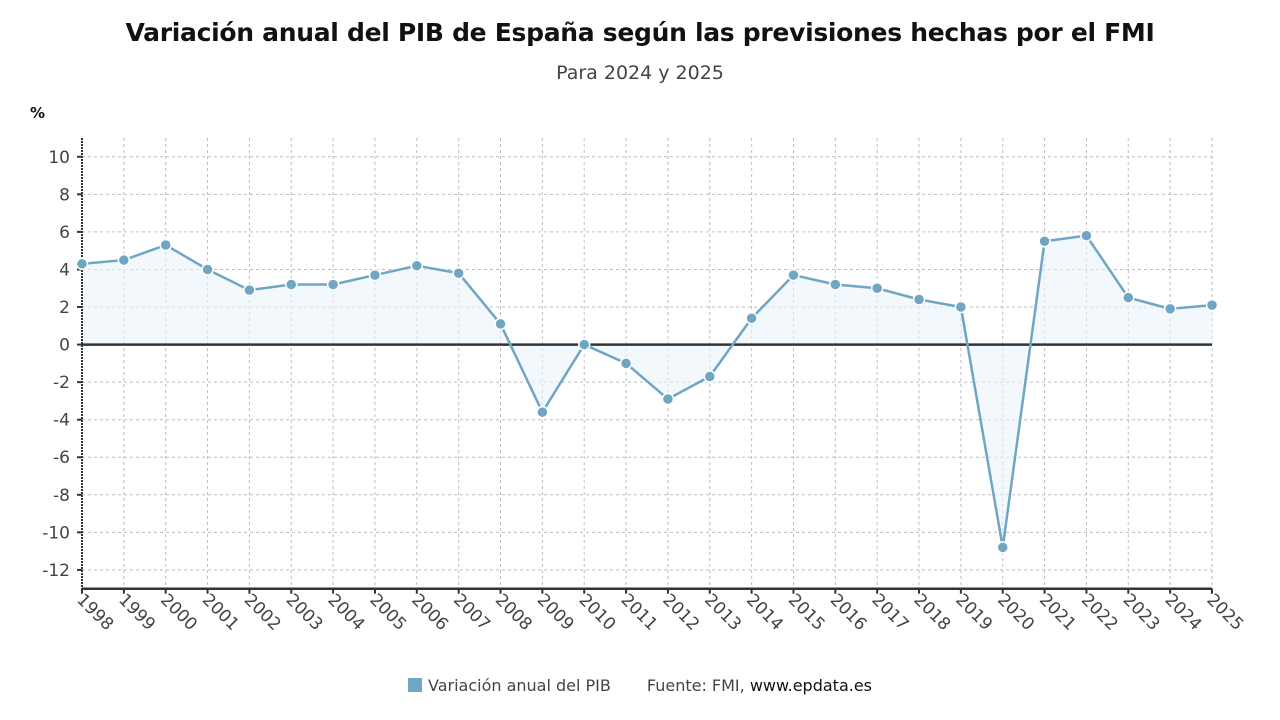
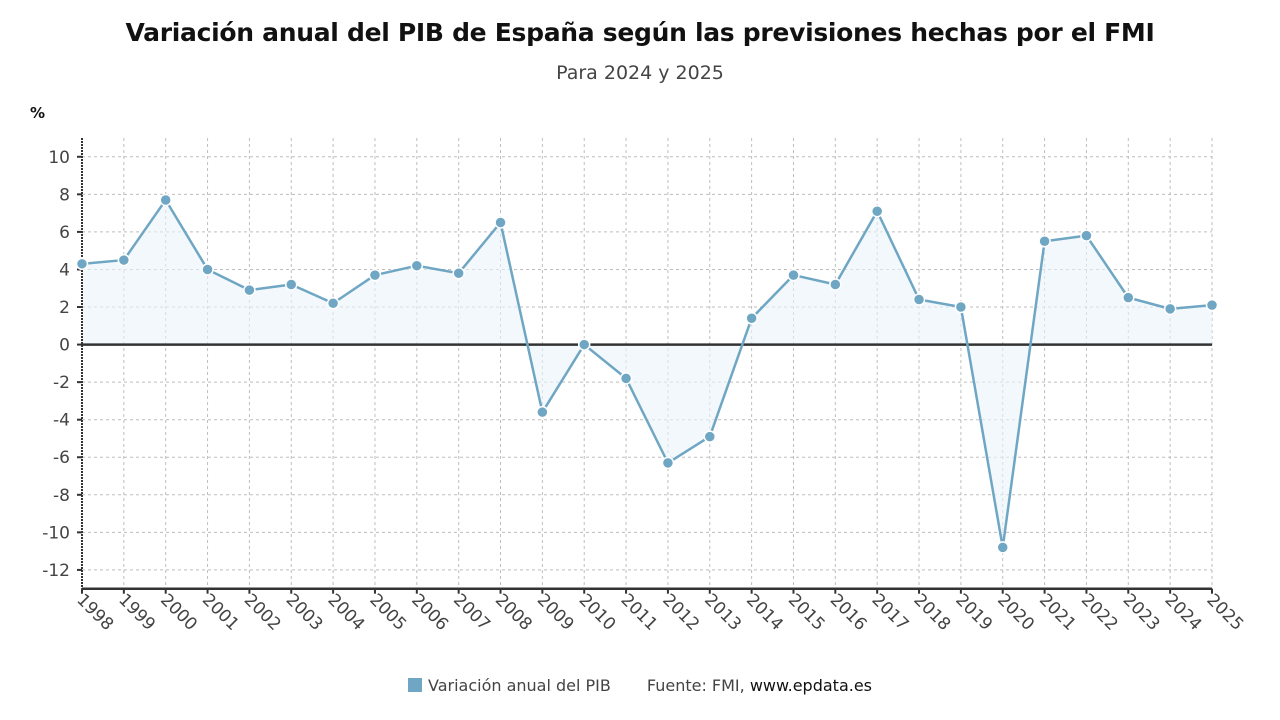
2000: 5.3 -> 7.7
2004: 3.2 -> 2.2
2008: 1.1 -> 6.5
2011: -1.0 -> -1.8
2012: -2.9 -> -6.3
2013: -1.7 -> -4.9
2017: 3.0 -> 7.1
